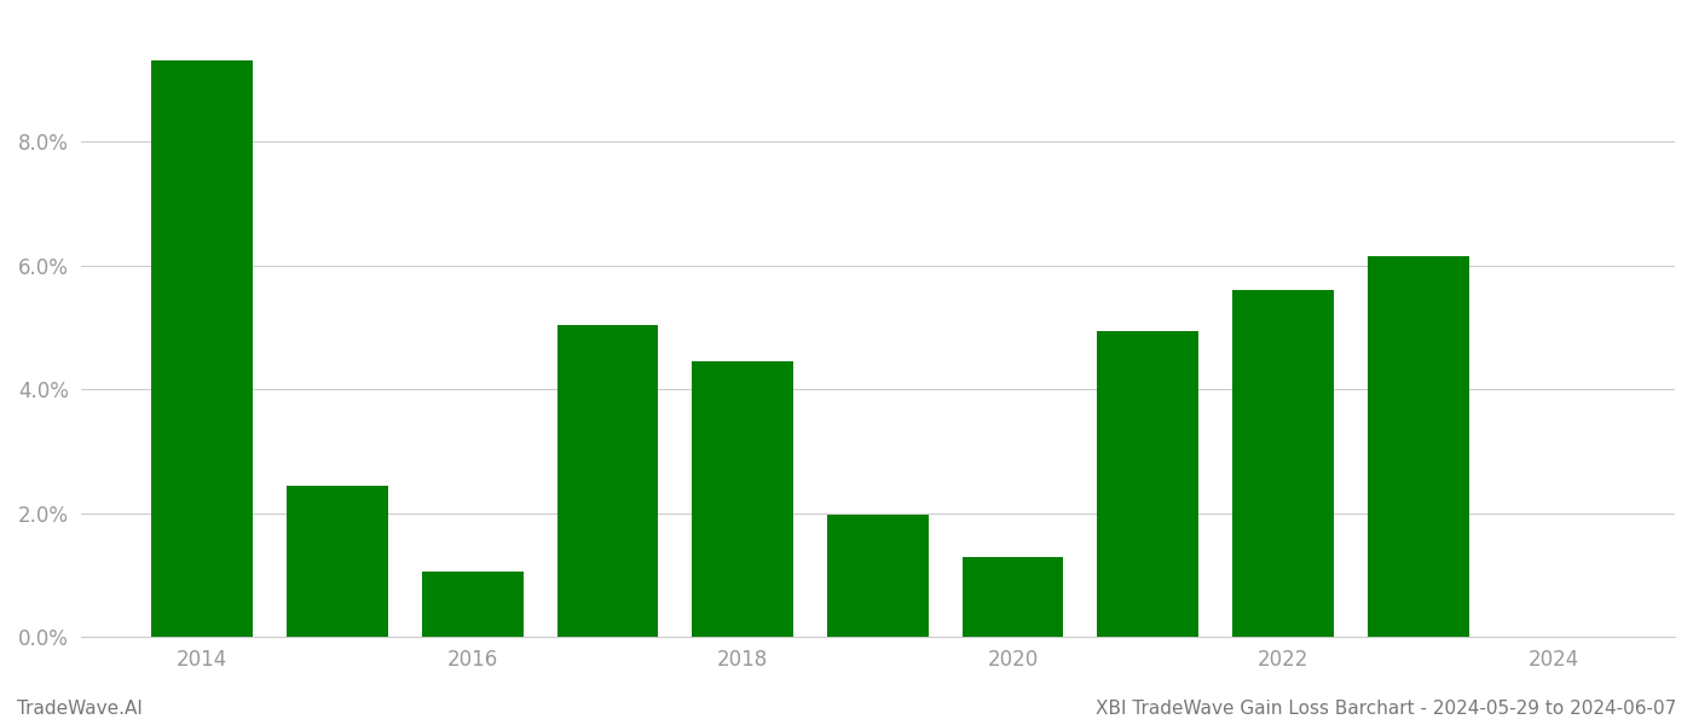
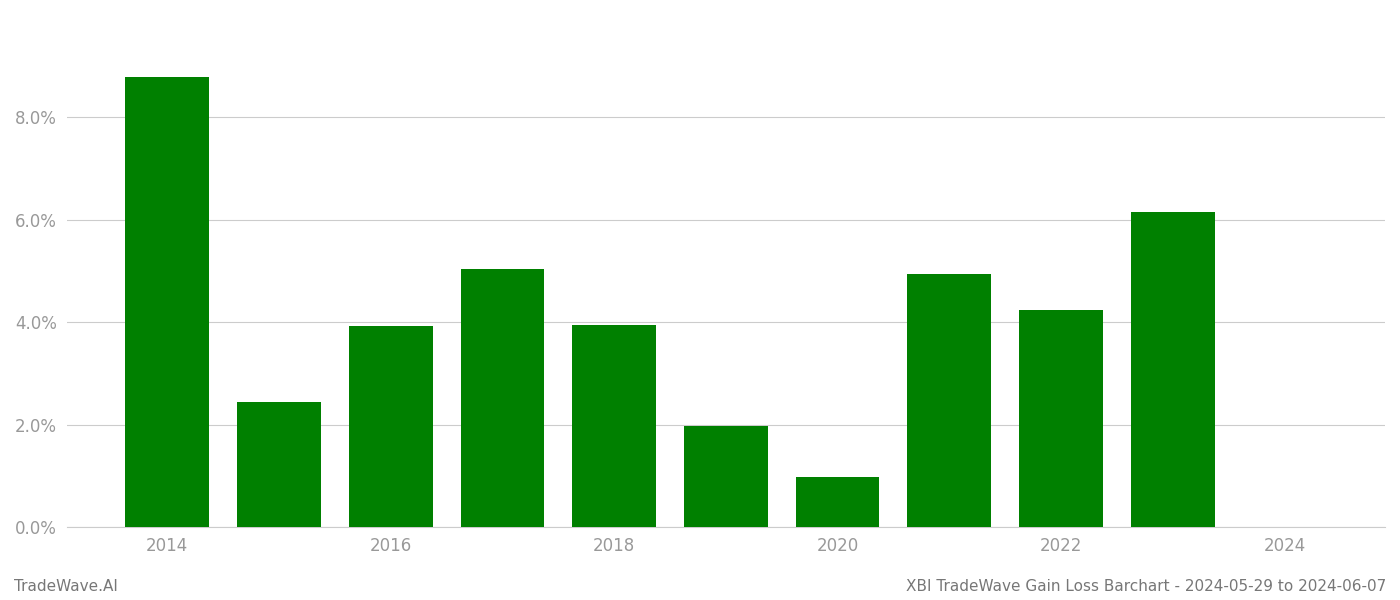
2014: 9.32% -> 8.78%
2016: 1.05% -> 3.92%
2018: 4.45% -> 3.94%
2020: 1.30% -> 0.98%
2022: 5.60% -> 4.24%
